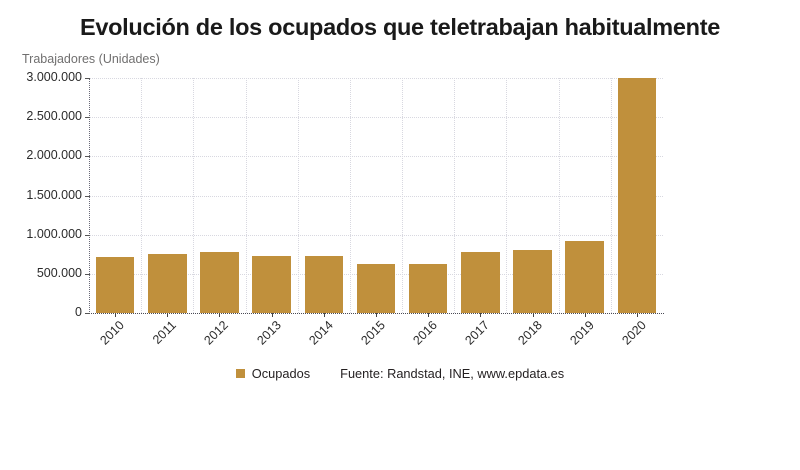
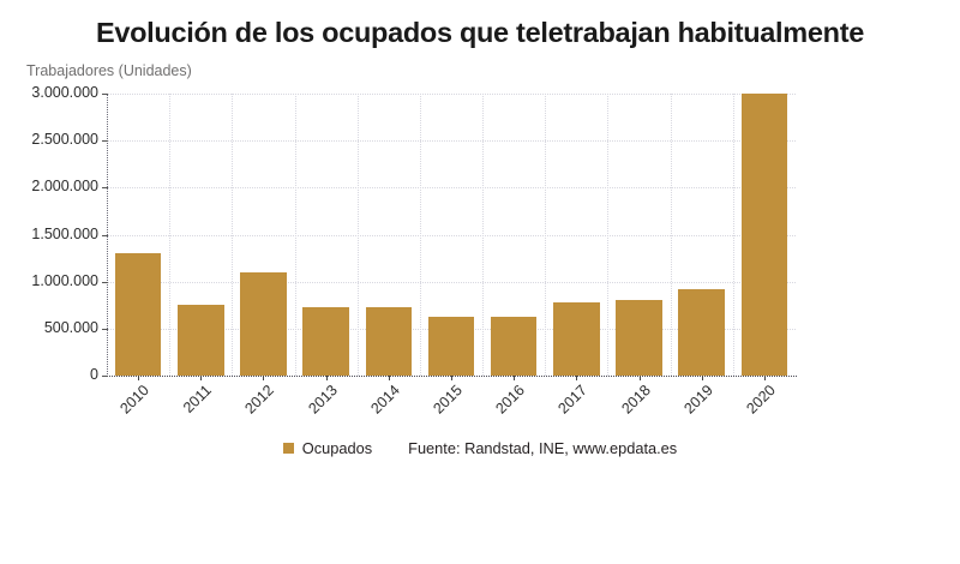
2010: 700000 -> 1300000
2012: 800000 -> 1100000
